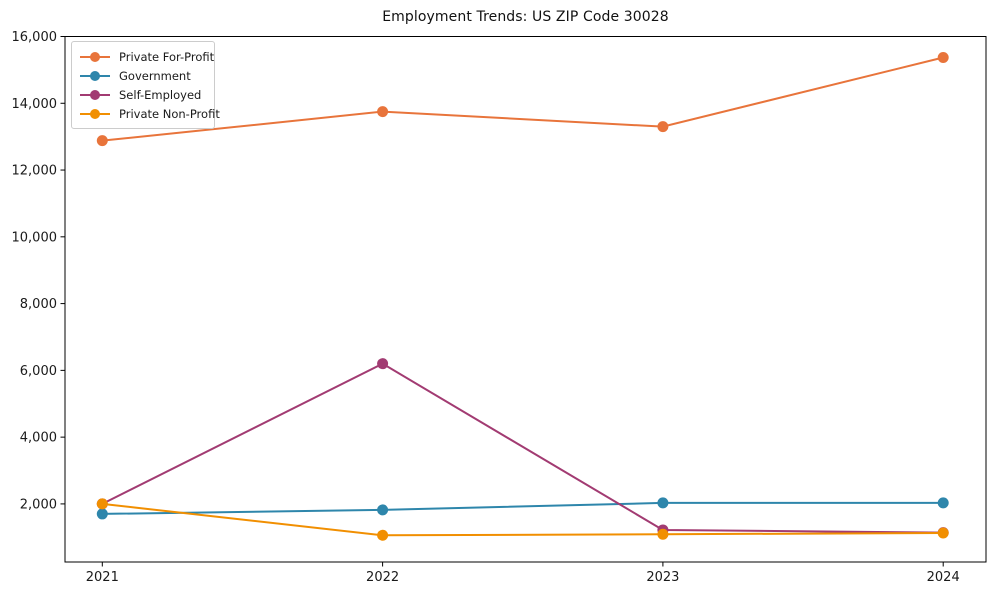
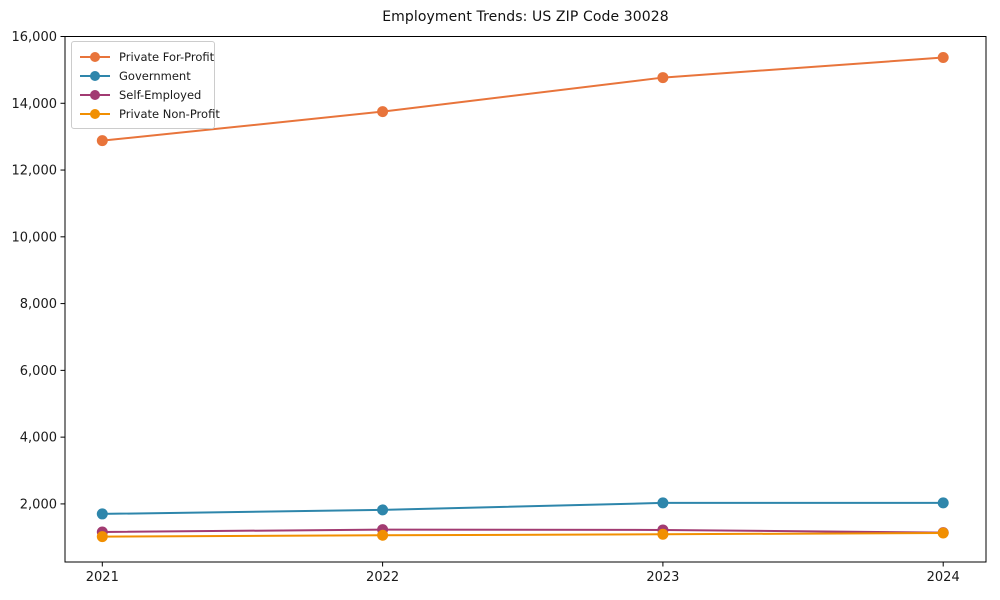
Self-Employed/2021: 2000 -> 1200
Private Non-Profit/2021: 2000 -> 1000
Self-Employed/2022: 6200 -> 1200
Private For-Profit/2023: 13300 -> 14800
